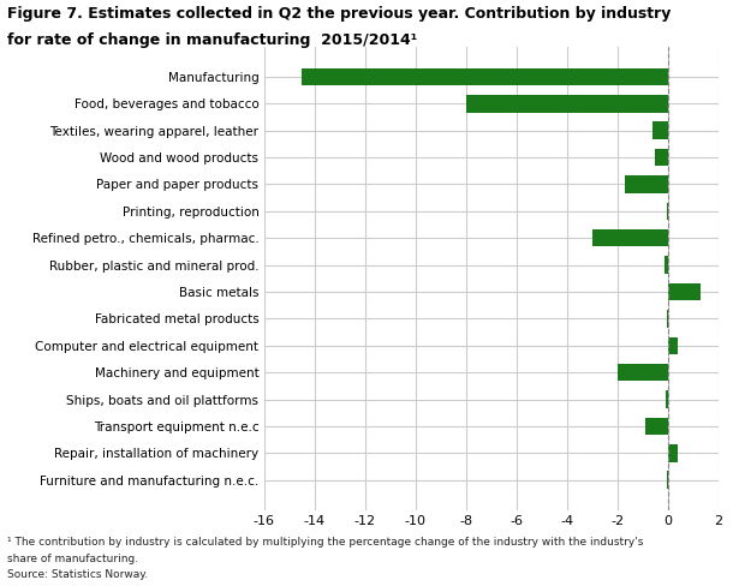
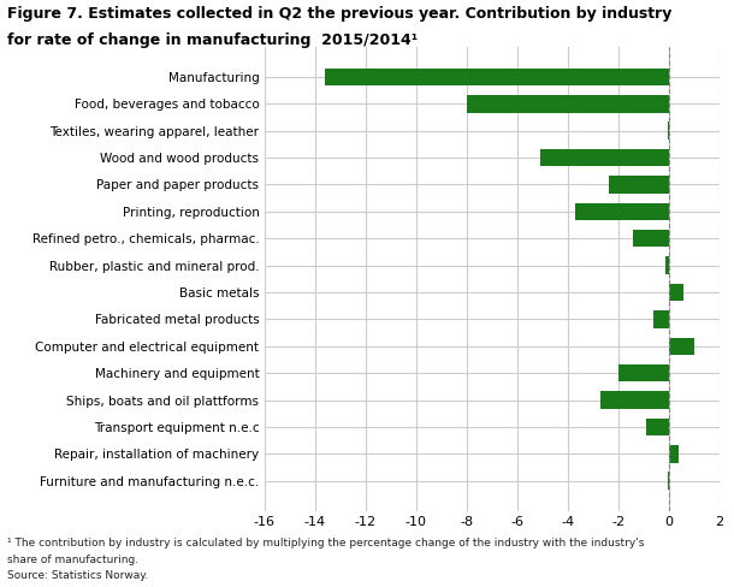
Manufacturing: -14.50 -> -13.60
Textiles, wearing apparel, leather: -0.60 -> -0.05
Wood and wood products: -0.50 -> -5.10
Paper and paper products: -1.70 -> -2.35
Printing, reproduction: -0.02 -> -3.70
Refined petro., chemicals, pharmac.: -3.00 -> -1.40
Basic metals: 1.30 -> 0.60
Fabricated metal products: -0.05 -> -0.60
Computer and electrical equipment: 0.40 -> 1.00
Ships, boats and oil plattforms: -0.10 -> -2.70
